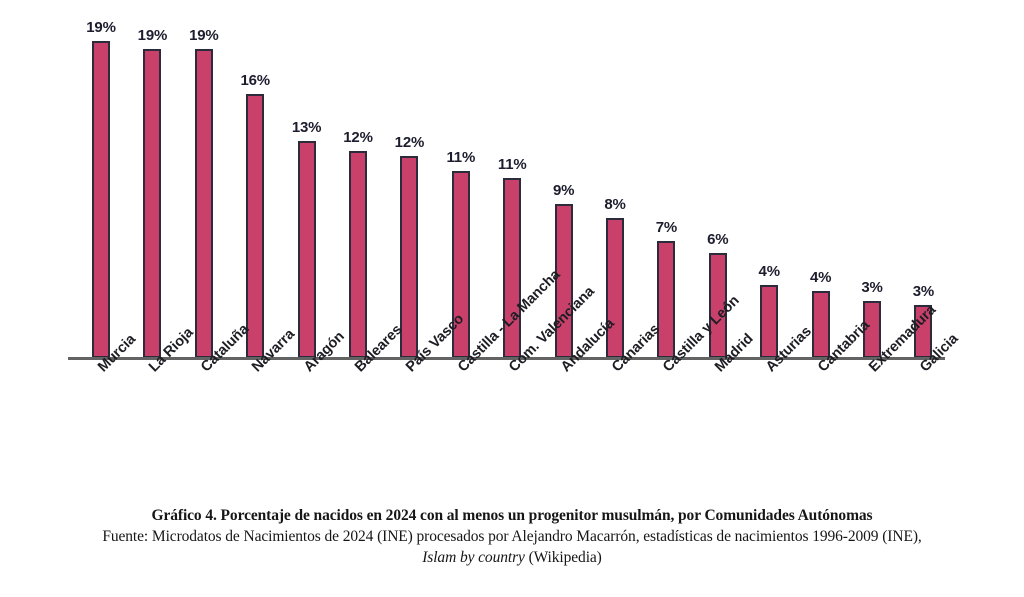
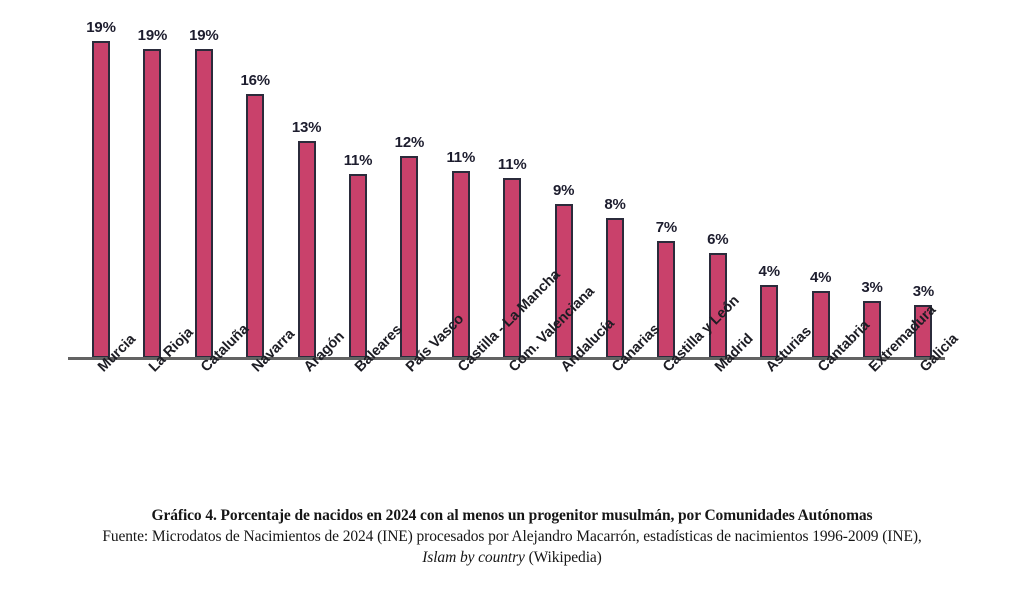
Baleares: 12% -> 11%
